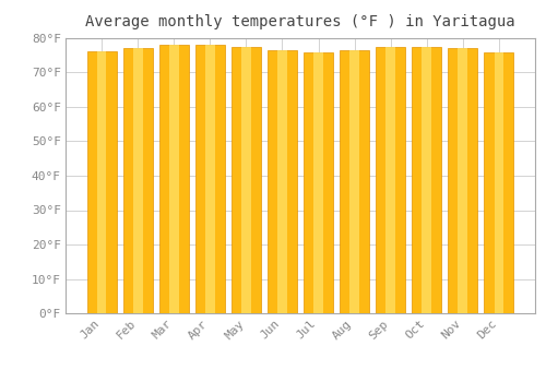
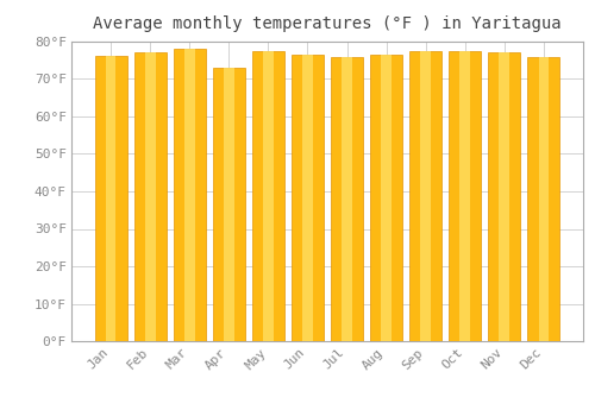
Apr: 78.1°F -> 73.0°F
